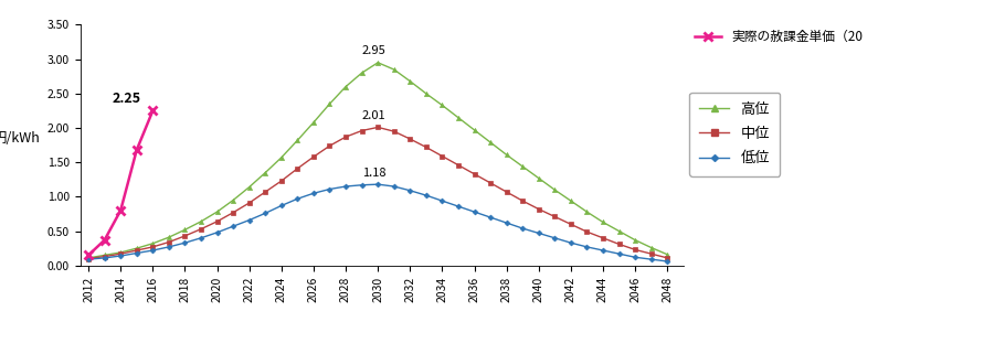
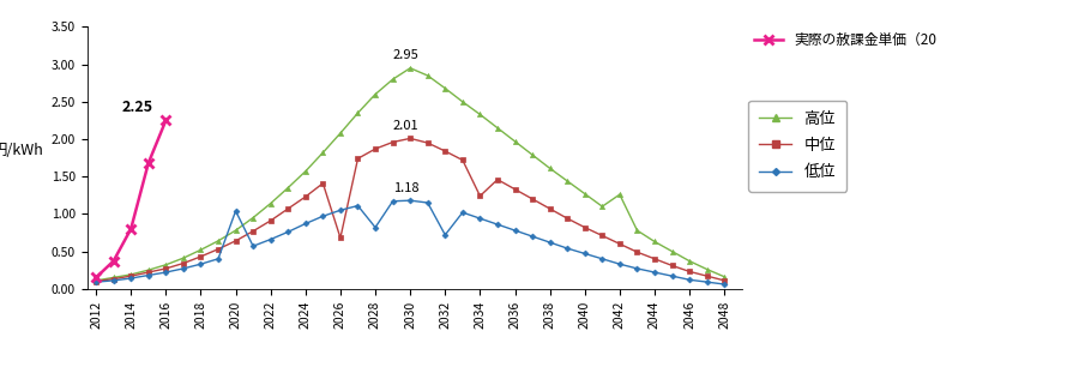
低位/2020: 0.48 -> 1.04
中位/2026: 1.58 -> 0.68
低位/2028: 1.15 -> 0.82
低位/2032: 1.09 -> 0.72
中位/2034: 1.59 -> 1.24
高位/2042: 0.94 -> 1.26
